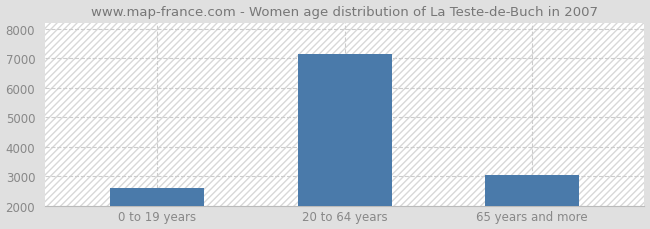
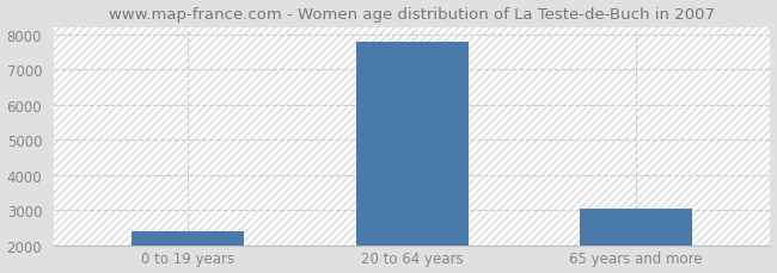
0 to 19 years: 2600 -> 2400
20 to 64 years: 7150 -> 7800
